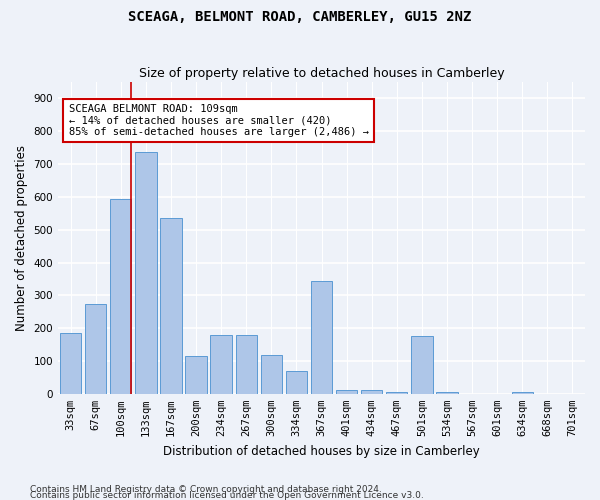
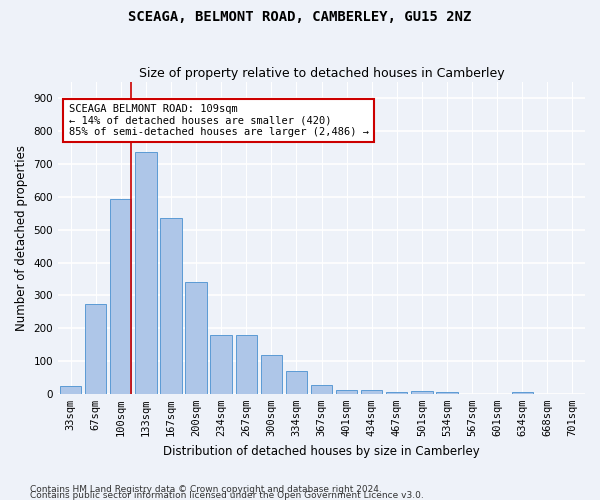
33sqm: 185 -> 25
200sqm: 115 -> 340
367sqm: 345 -> 27
501sqm: 175 -> 8
